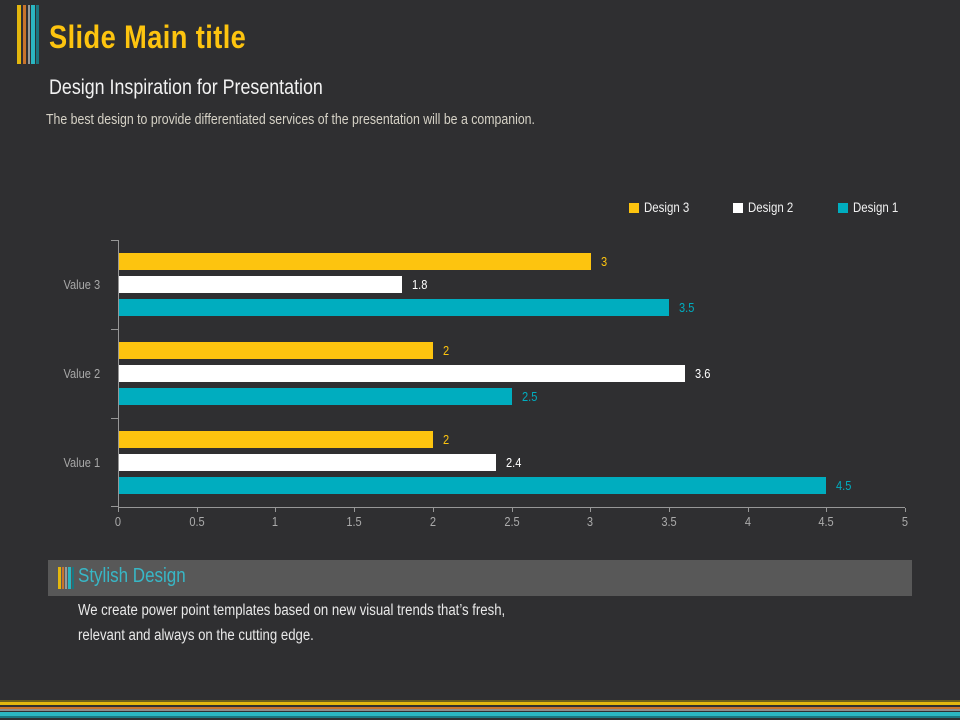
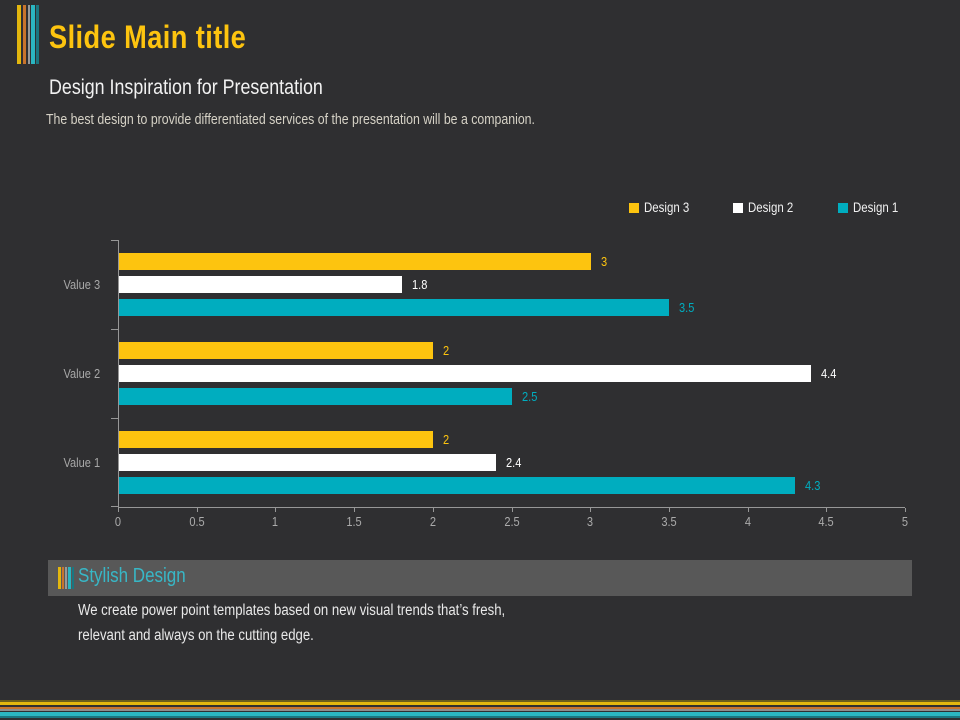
Design 2/Value 2: 3.6 -> 4.4
Design 1/Value 1: 4.5 -> 4.3
